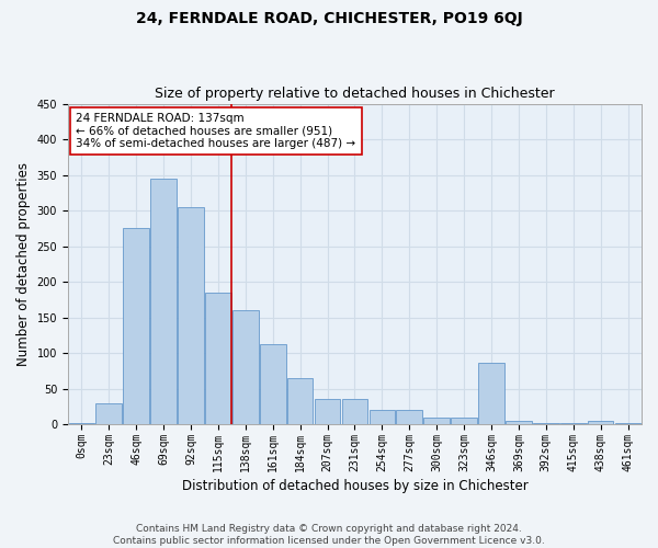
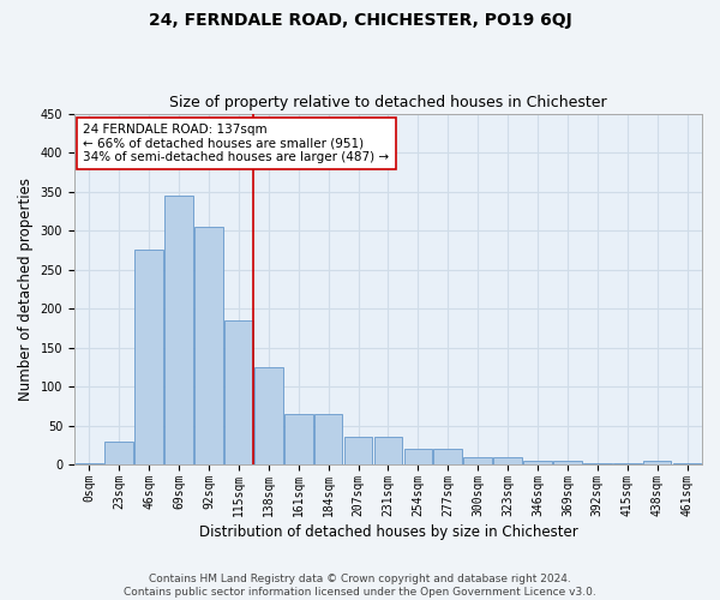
138sqm: 160 -> 125
161sqm: 112 -> 65
346sqm: 86 -> 5
